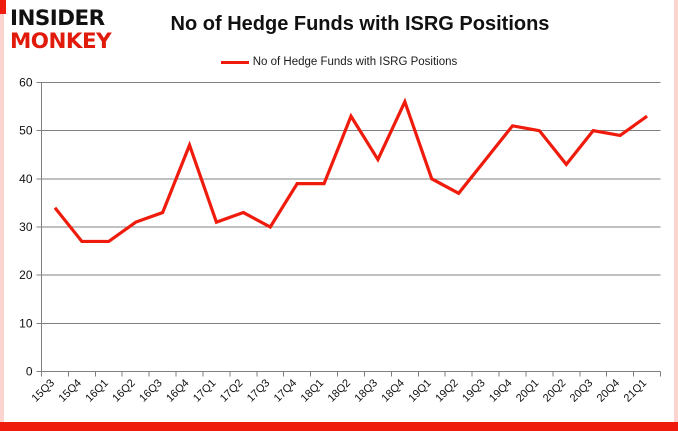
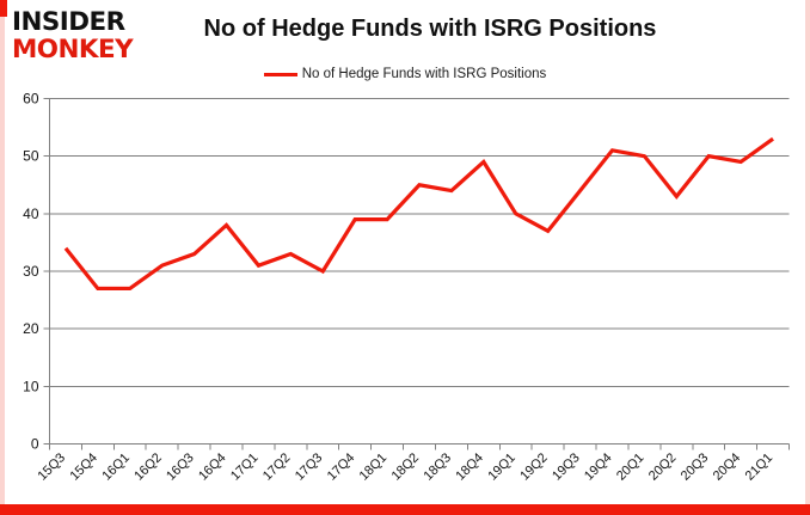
16Q4: 47 -> 38
18Q2: 53 -> 45
18Q4: 56 -> 49
